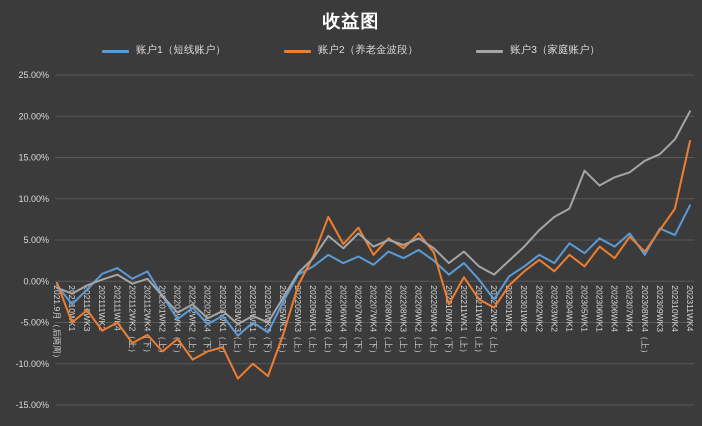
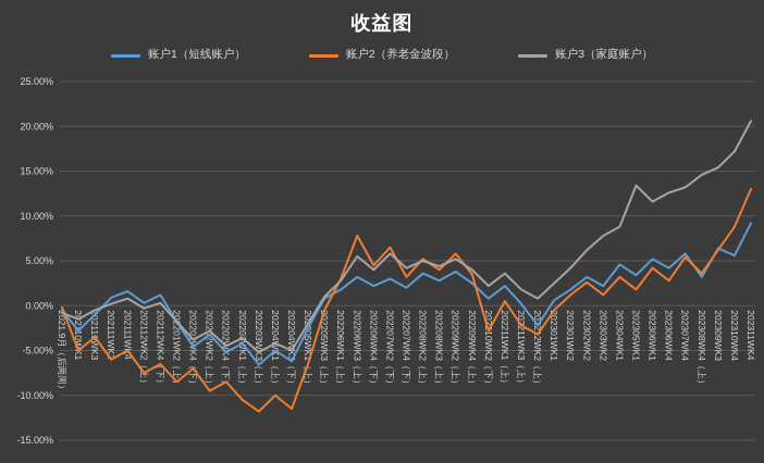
账户2（养老金波段）/202203WK1（上）: -8% -> -10%
账户2（养老金波段）/202311WK4: 17% -> 13%
